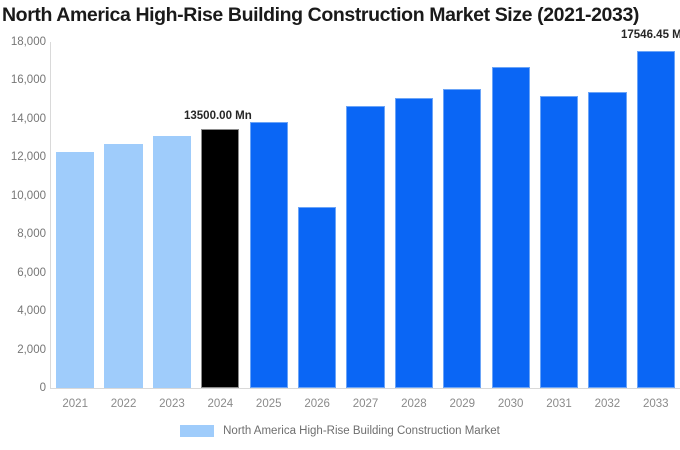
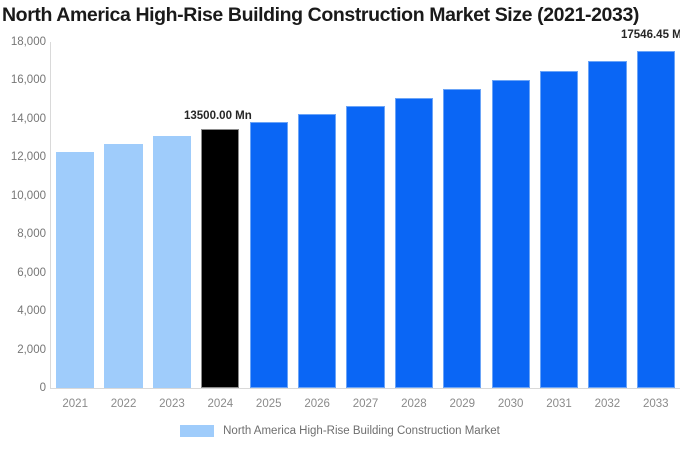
2026: 9400 -> 14200
2030: 16700 -> 16000
2031: 15200 -> 16500
2032: 15400 -> 17000
